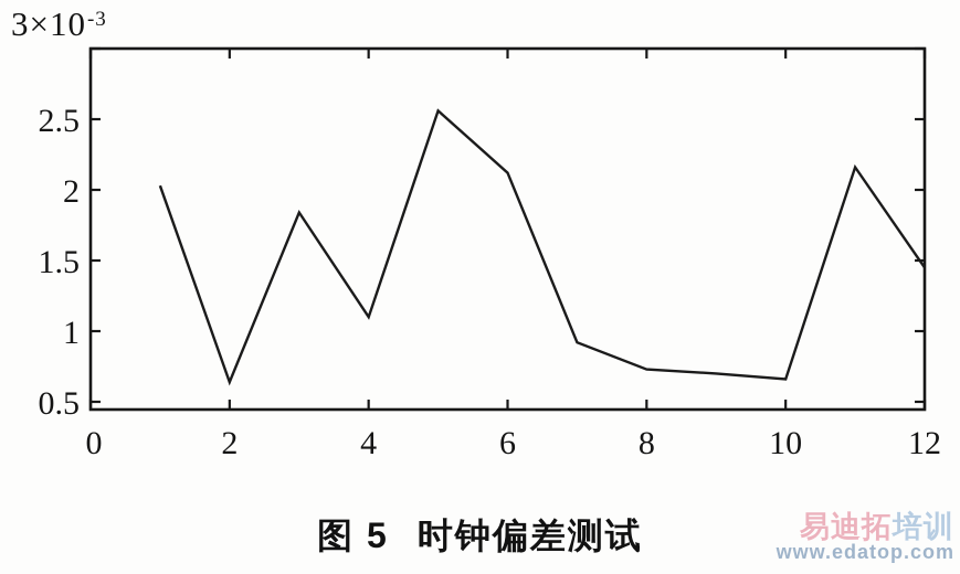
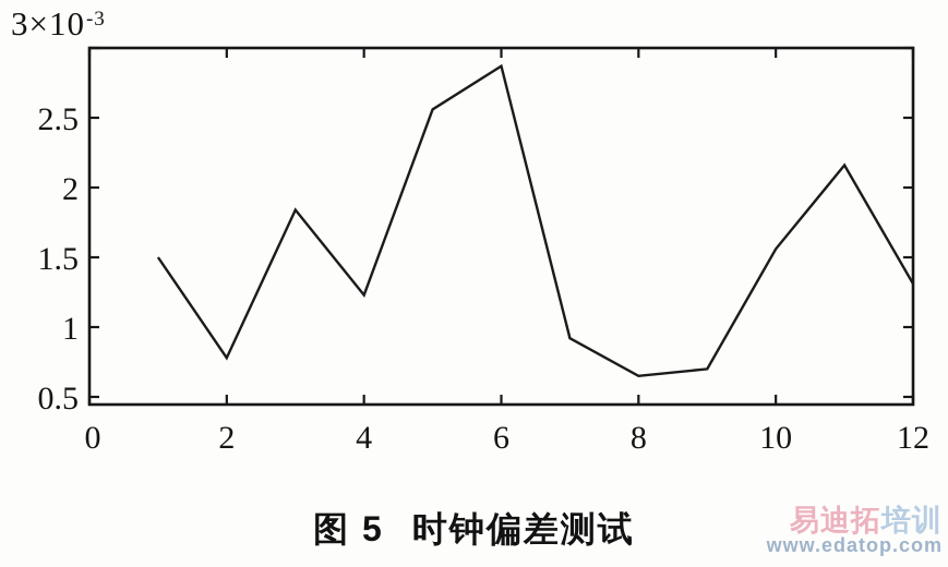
1: 2.03 -> 1.50
2: 0.64 -> 0.78
4: 1.10 -> 1.23
6: 2.12 -> 2.87
8: 0.73 -> 0.65
10: 0.66 -> 1.56
12: 1.45 -> 1.31
